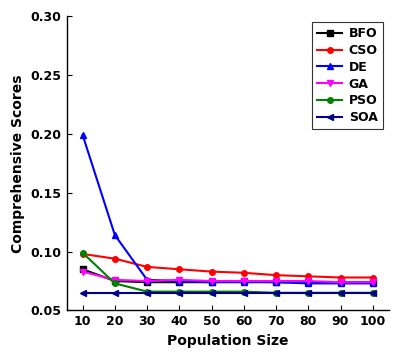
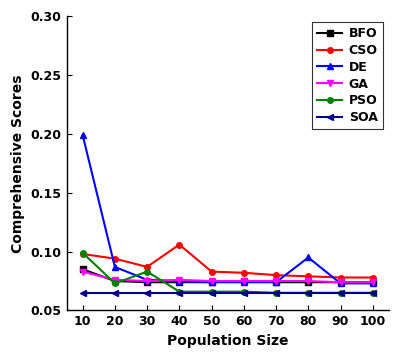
DE/20: 0.114 -> 0.087
PSO/30: 0.066 -> 0.083
CSO/40: 0.085 -> 0.106
DE/80: 0.073 -> 0.095
